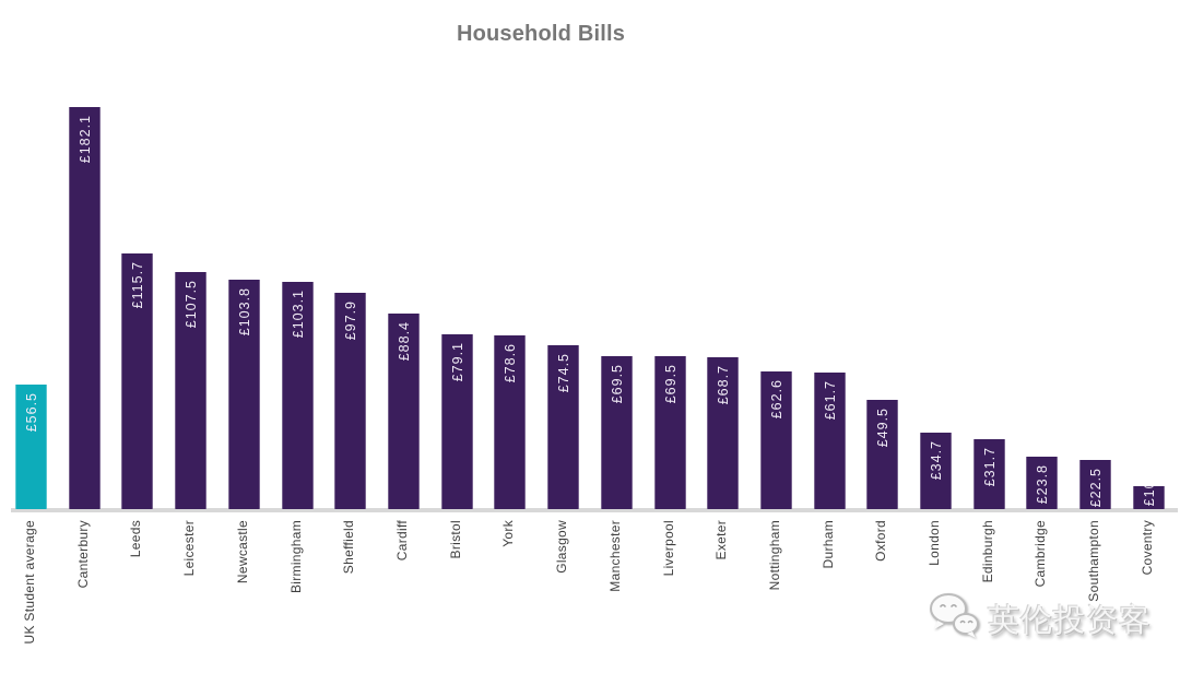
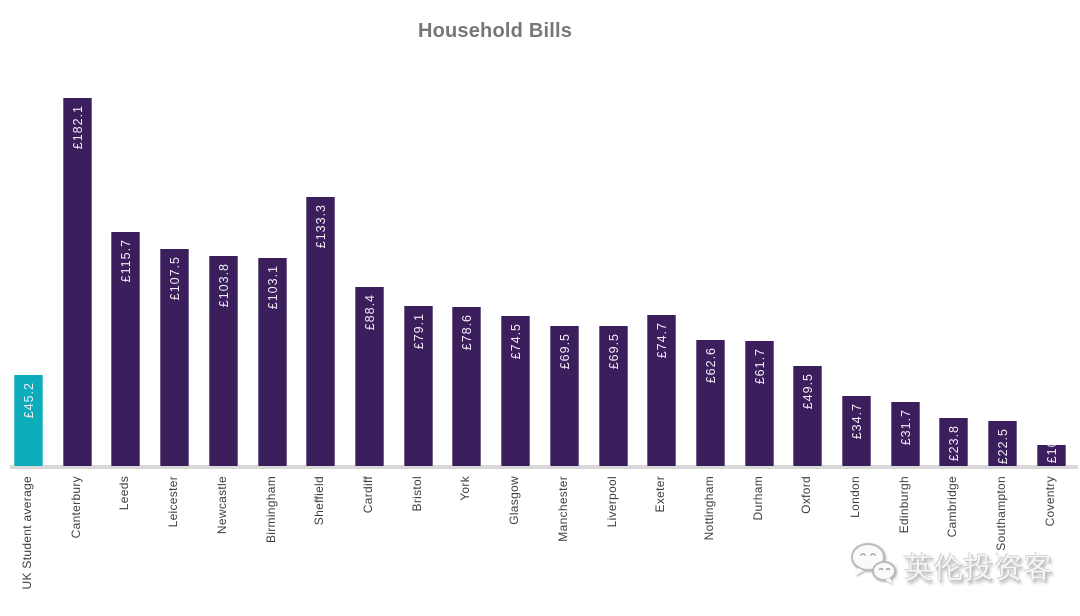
UK Student average: £56.5 -> £45.2
Sheffield: £97.9 -> £133.3
Exeter: £68.7 -> £74.7
